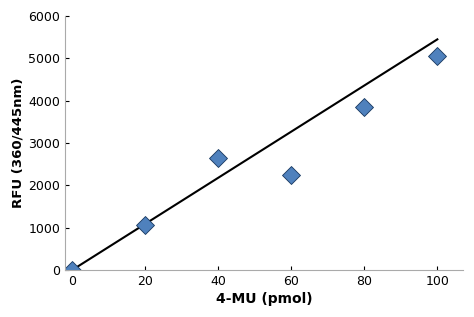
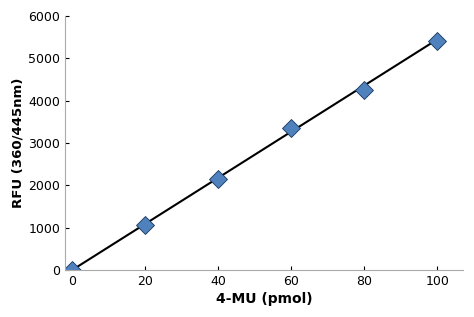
40: 2650 -> 2150
60: 2250 -> 3350
80: 3850 -> 4250
100: 5050 -> 5400
